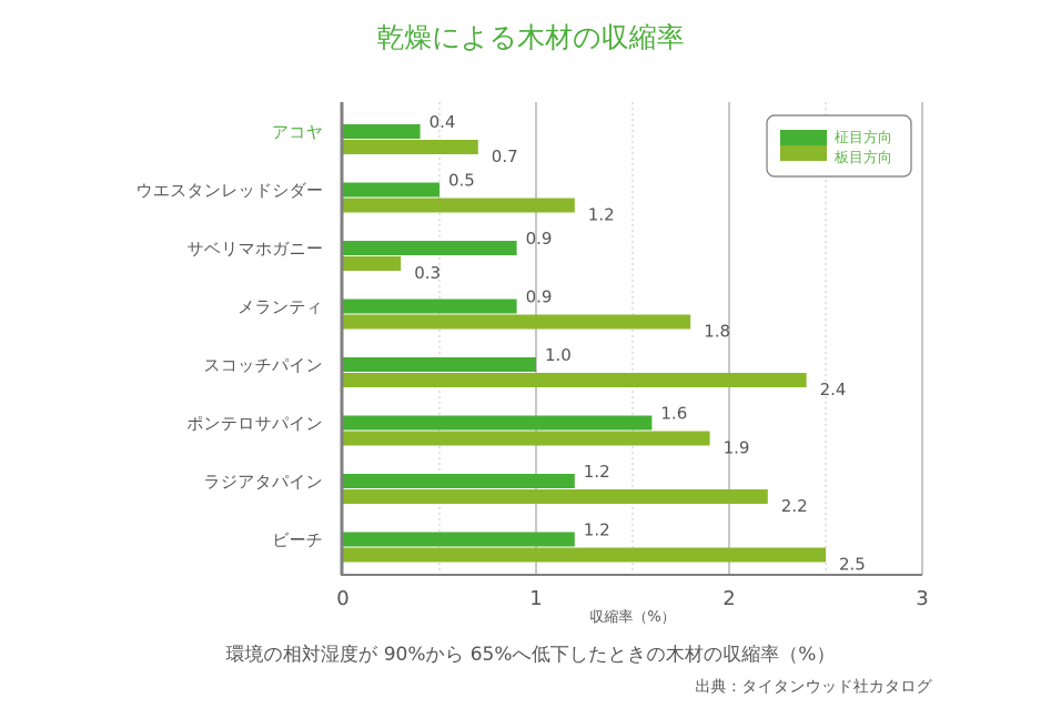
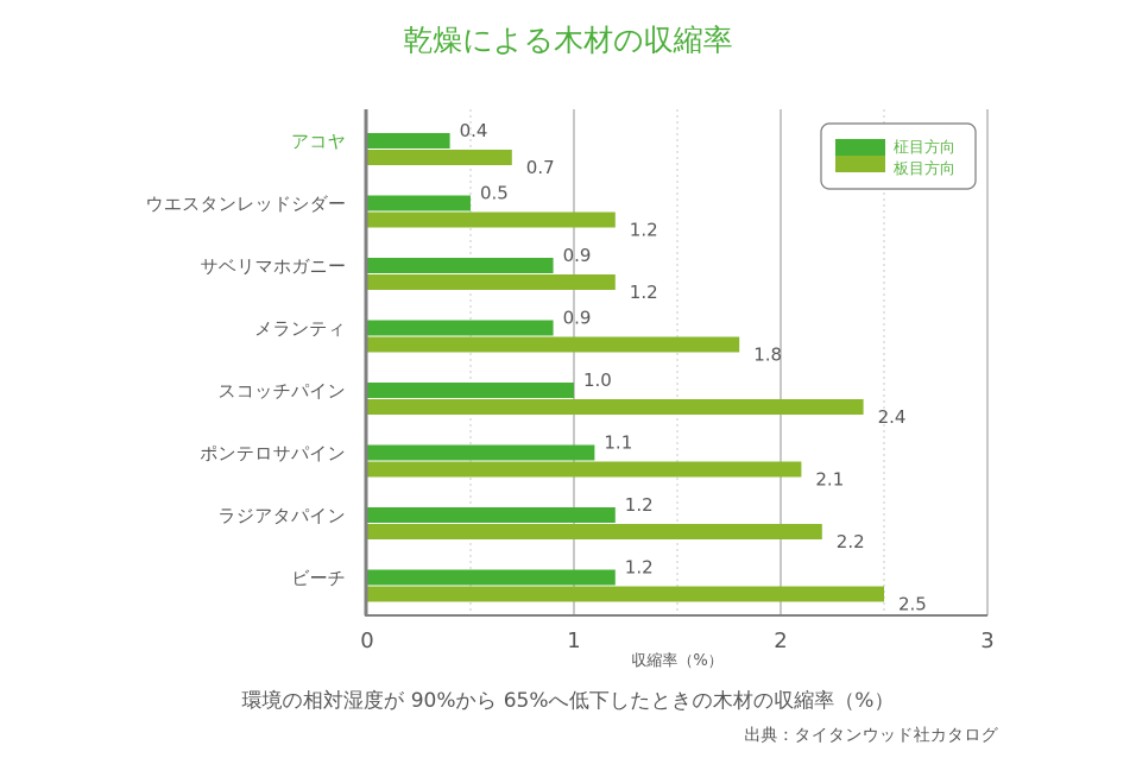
板目方向/サベリマホガニー: 0.3 -> 1.2
柾目方向/ポンテロサパイン: 1.6 -> 1.1
板目方向/ポンテロサパイン: 1.9 -> 2.1
